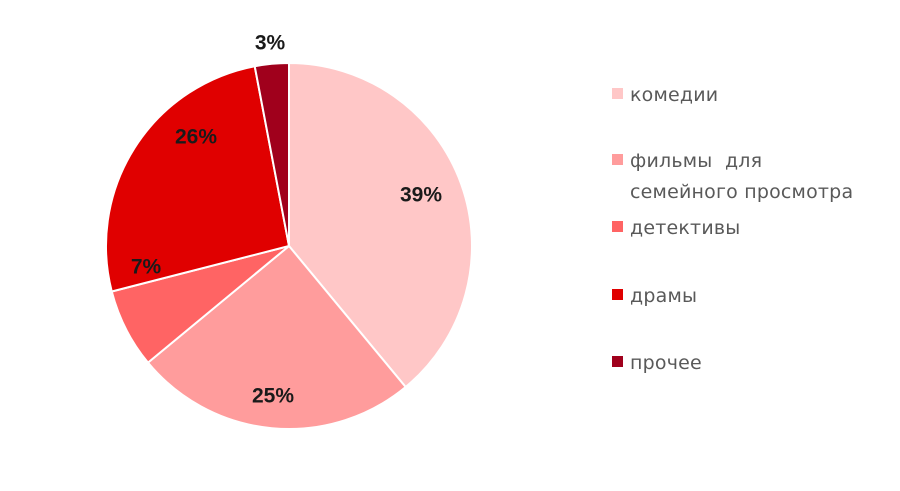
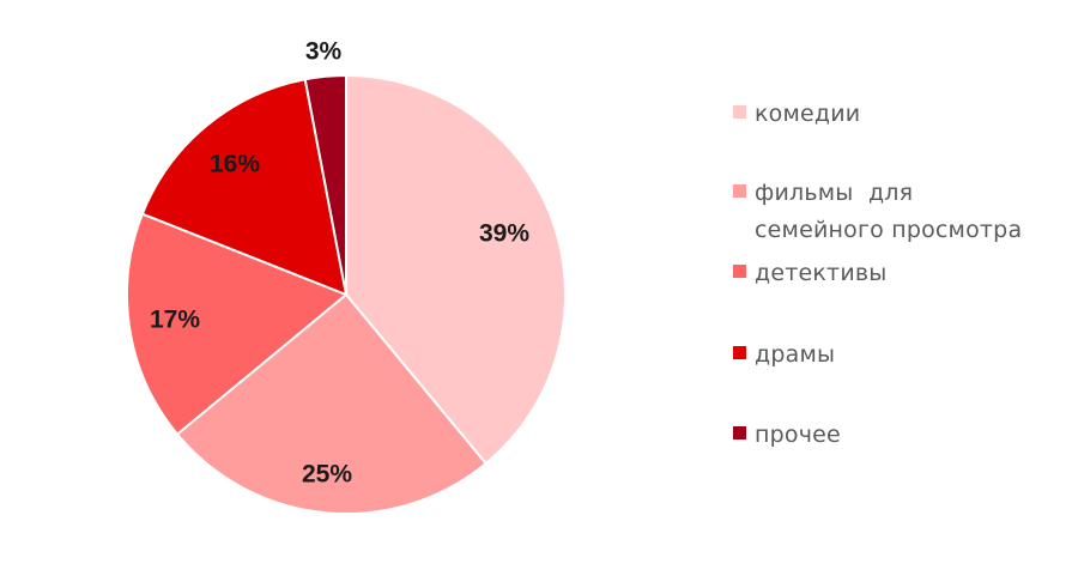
детективы: 7% -> 17%
драмы: 26% -> 16%
